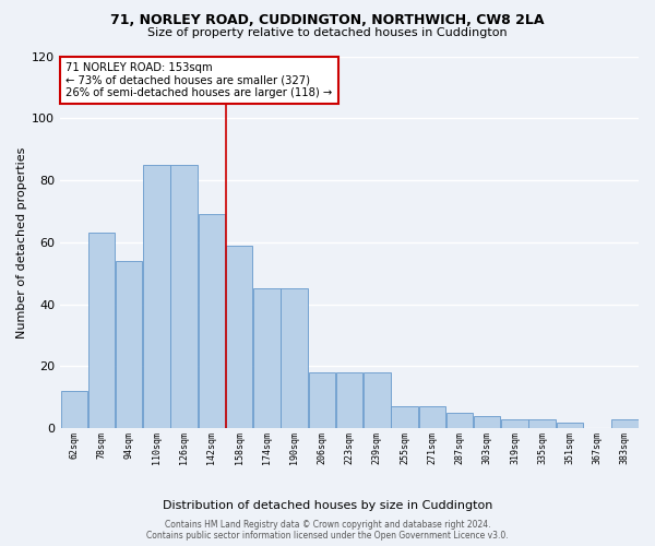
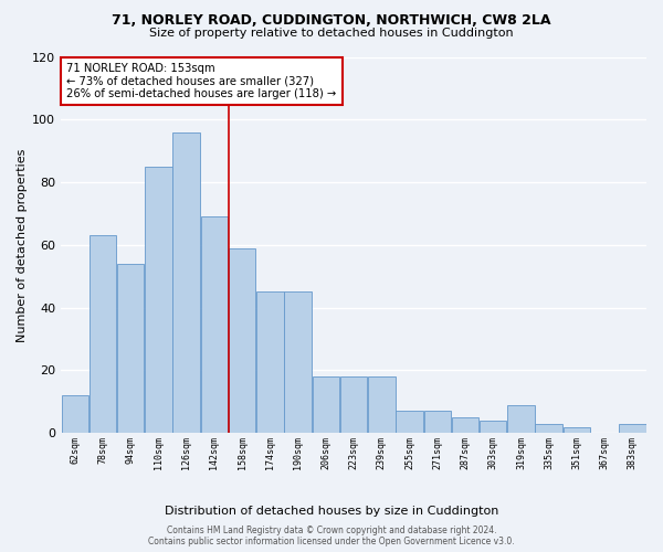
126sqm: 85 -> 96
319sqm: 3 -> 9
